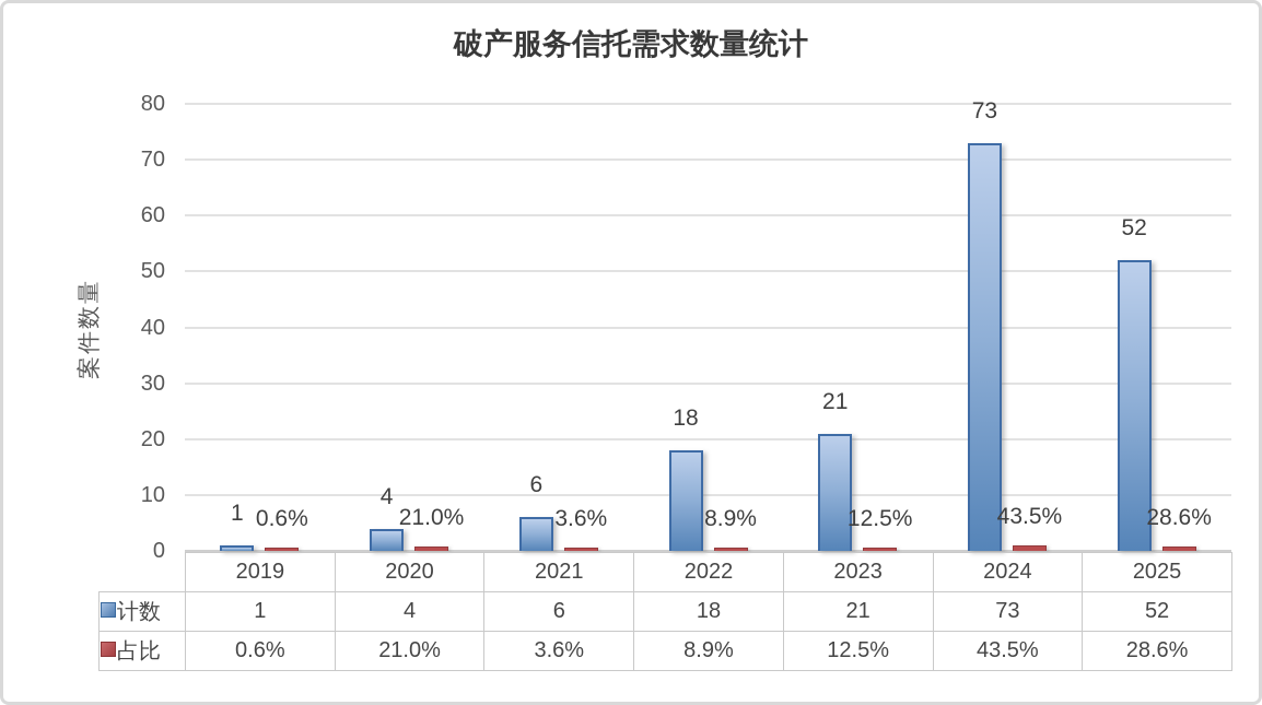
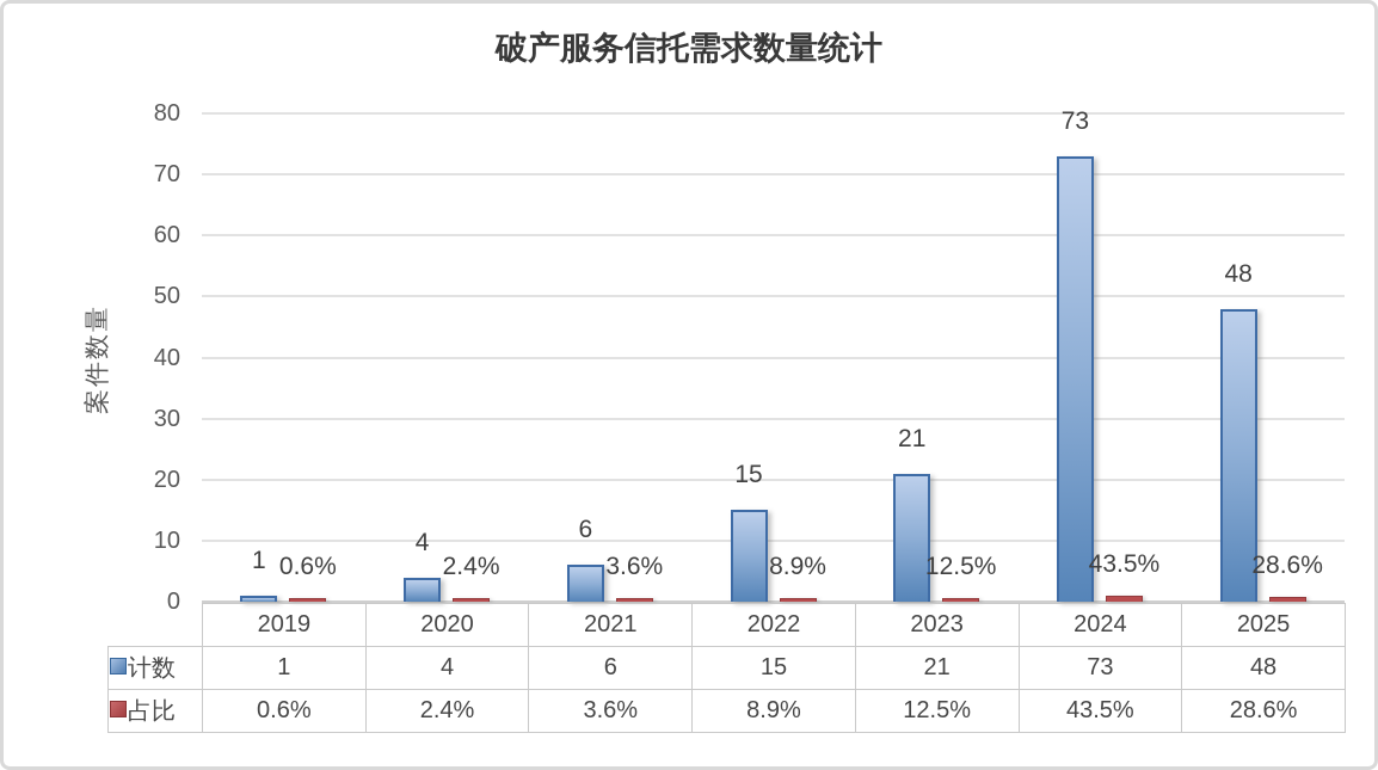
占比/2020: 21.0% -> 2.4%
计数/2022: 18 -> 15
计数/2025: 52 -> 48
